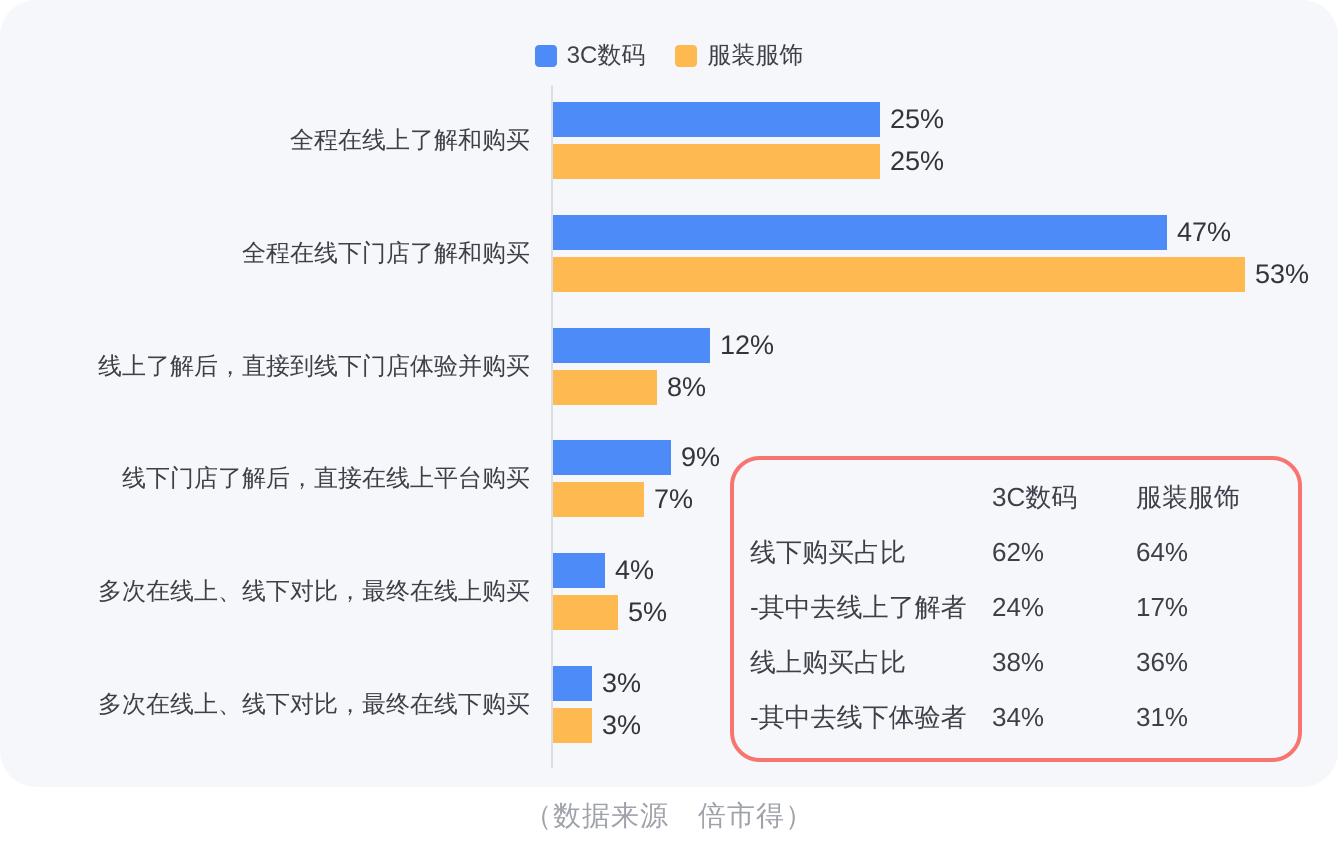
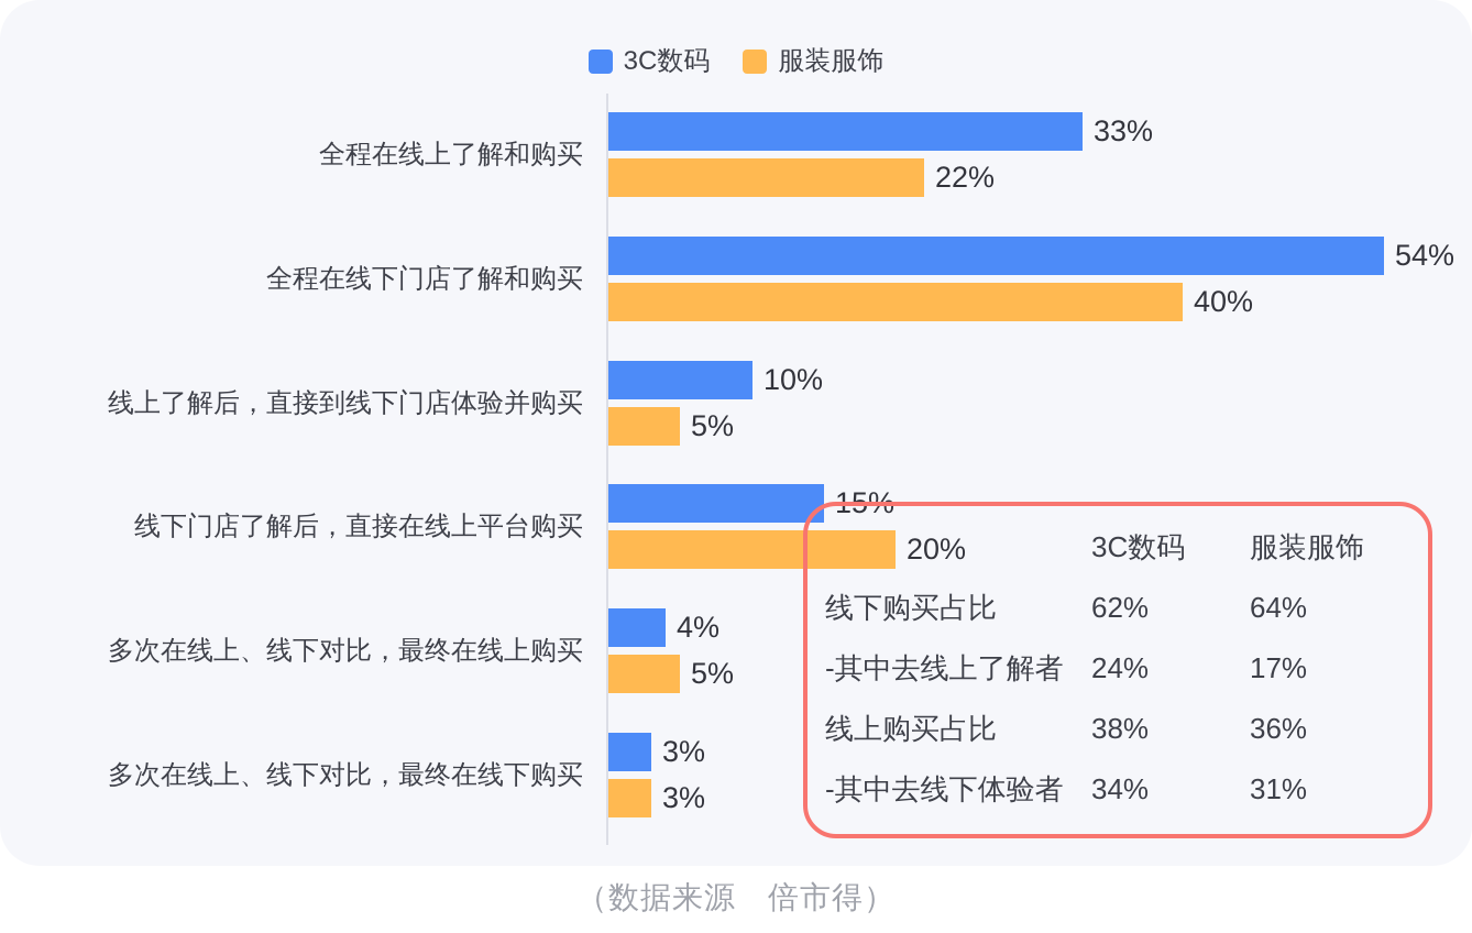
3C数码/全程在线上了解和购买: 25% -> 33%
服装服饰/全程在线上了解和购买: 25% -> 22%
3C数码/全程在线下门店了解和购买: 47% -> 54%
服装服饰/全程在线下门店了解和购买: 53% -> 40%
3C数码/线上了解后，直接到线下门店体验并购买: 12% -> 10%
服装服饰/线上了解后，直接到线下门店体验并购买: 8% -> 5%
3C数码/线下门店了解后，直接在线上平台购买: 9% -> 15%
服装服饰/线下门店了解后，直接在线上平台购买: 7% -> 20%
